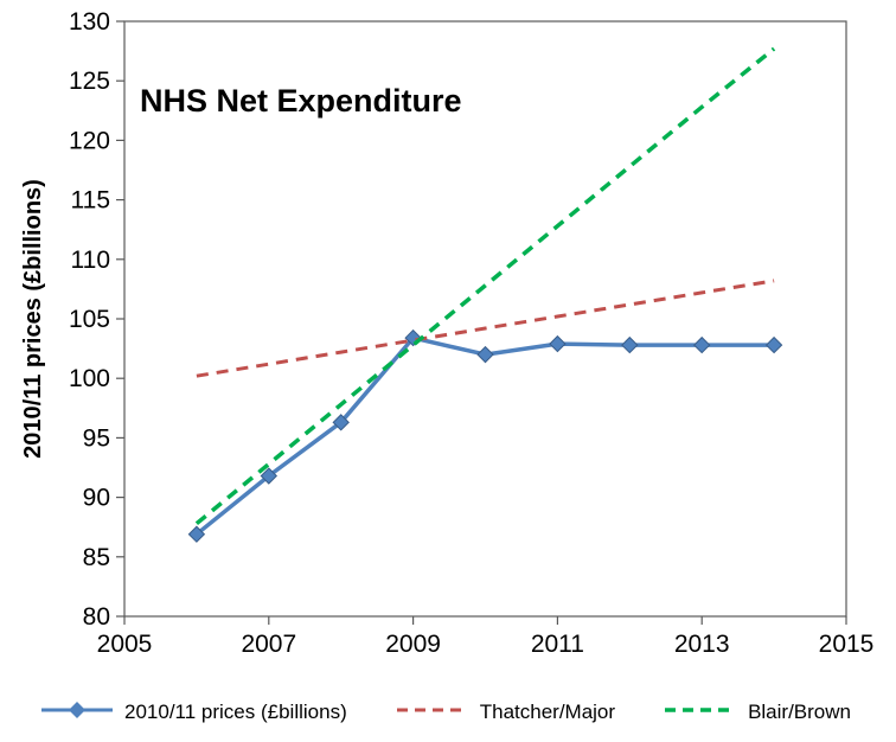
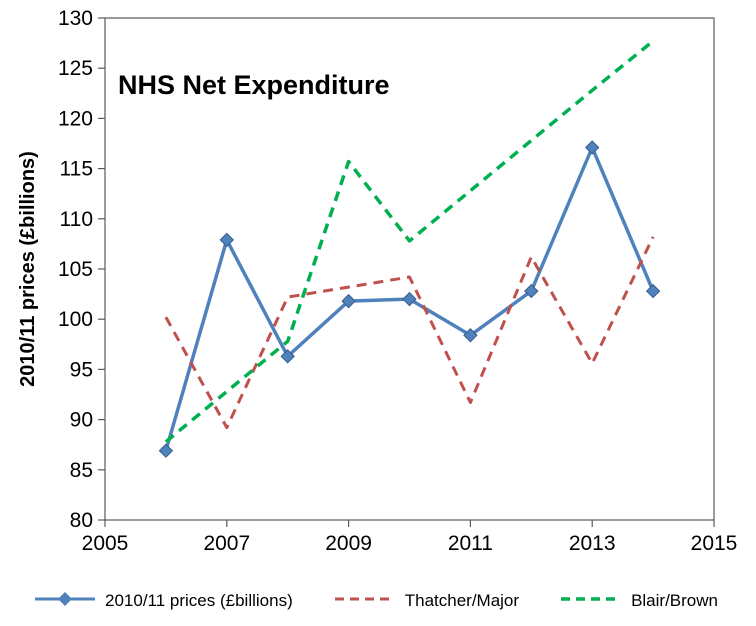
2010/11 prices (£billions)/2007: 91.8 -> 107.9
Thatcher/Major/2007: 101.2 -> 89.2
2010/11 prices (£billions)/2009: 103.4 -> 101.8
Blair/Brown/2009: 102.8 -> 115.7
2010/11 prices (£billions)/2011: 102.9 -> 98.4
Thatcher/Major/2011: 105.2 -> 91.7
2010/11 prices (£billions)/2013: 102.8 -> 117.1
Thatcher/Major/2013: 107.2 -> 95.6
